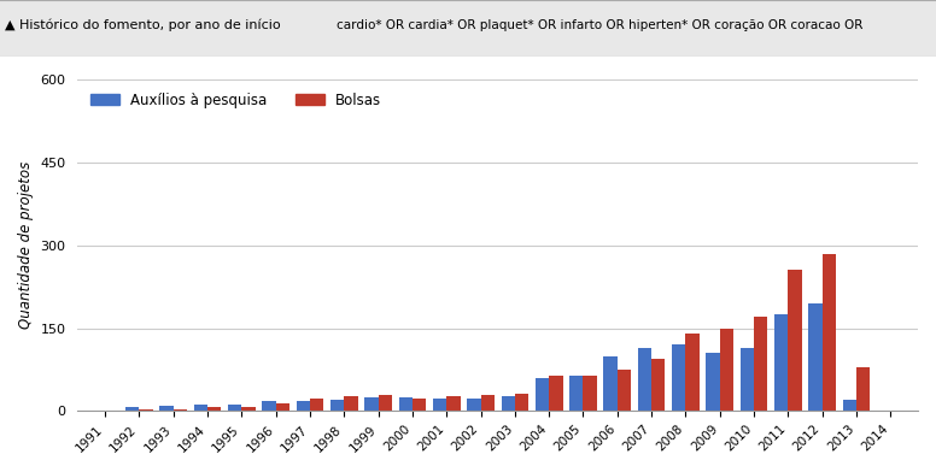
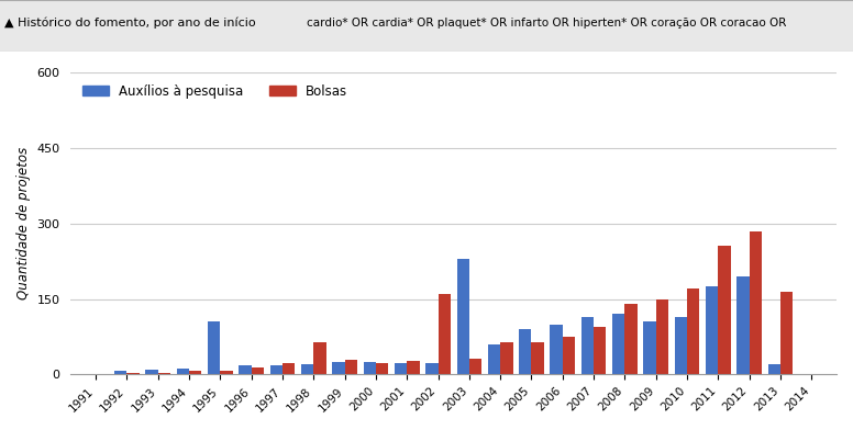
Auxílios à pesquisa/1995: 13 -> 105
Bolsas/1998: 27 -> 65
Bolsas/2002: 30 -> 160
Auxílios à pesquisa/2003: 27 -> 230
Auxílios à pesquisa/2005: 65 -> 90
Bolsas/2013: 80 -> 165
